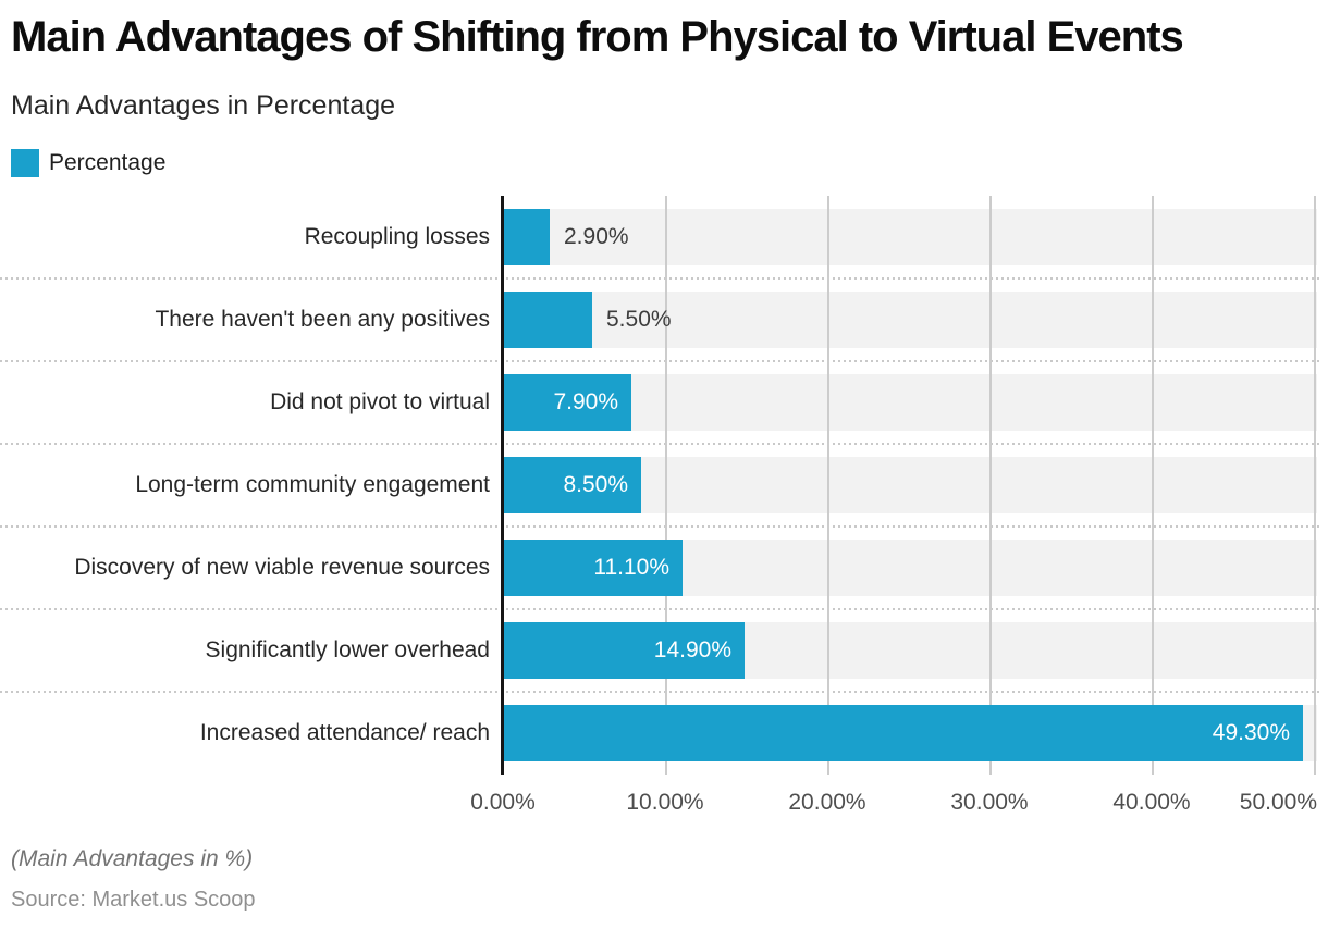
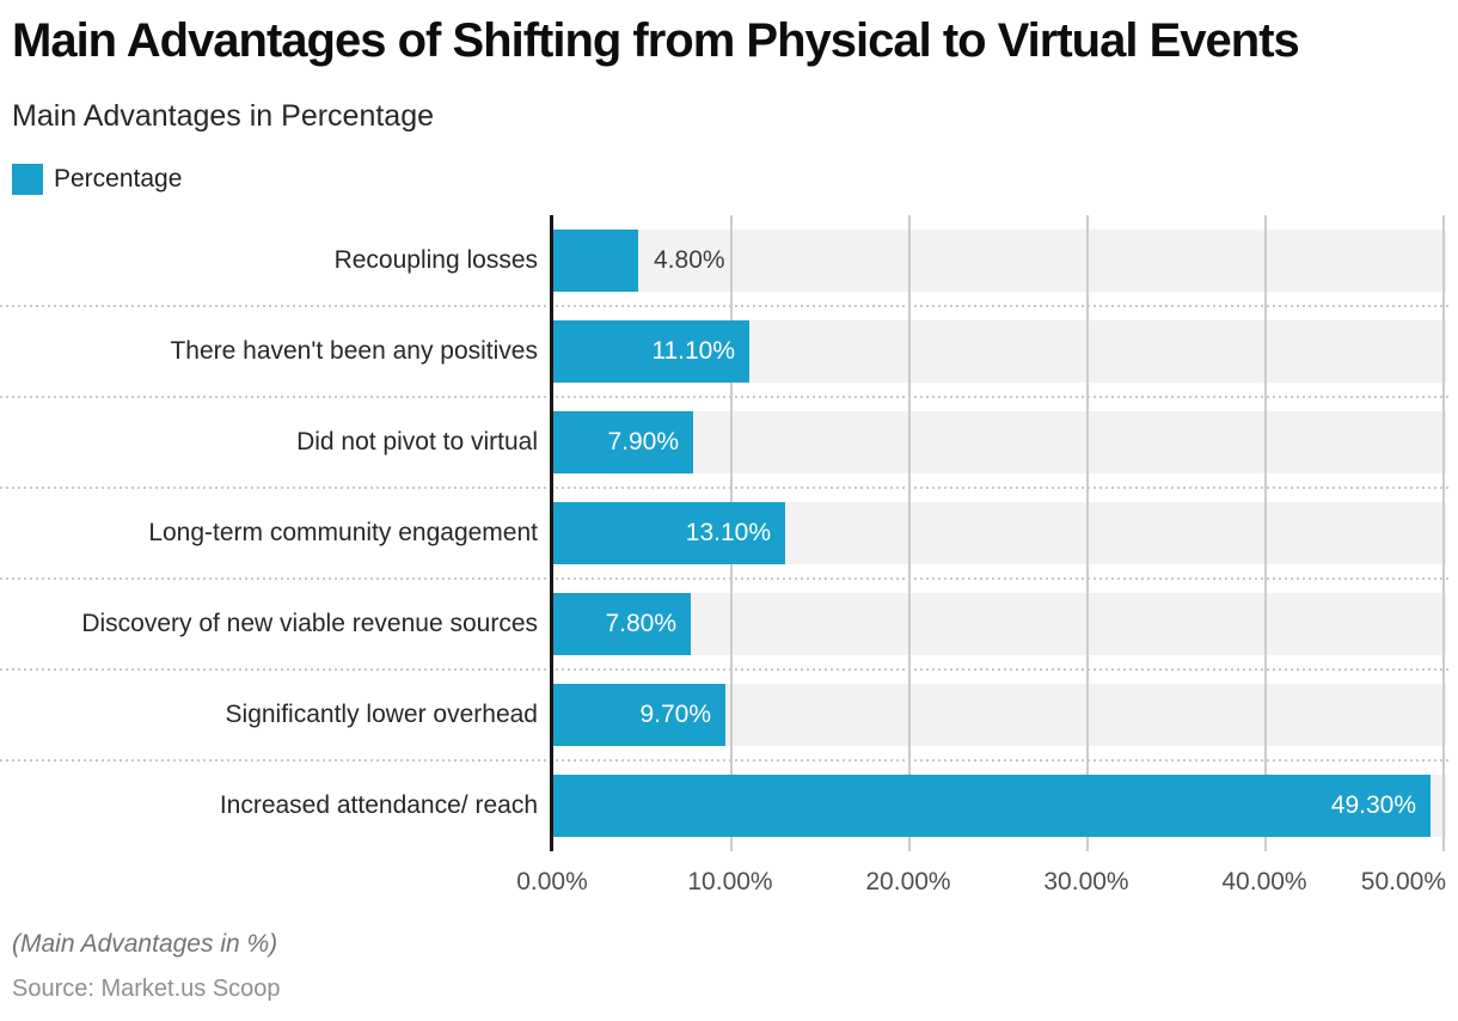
Recoupling losses: 2.90% -> 4.80%
There haven't been any positives: 5.50% -> 11.10%
Long-term community engagement: 8.50% -> 13.10%
Discovery of new viable revenue sources: 11.10% -> 7.80%
Significantly lower overhead: 14.90% -> 9.70%
